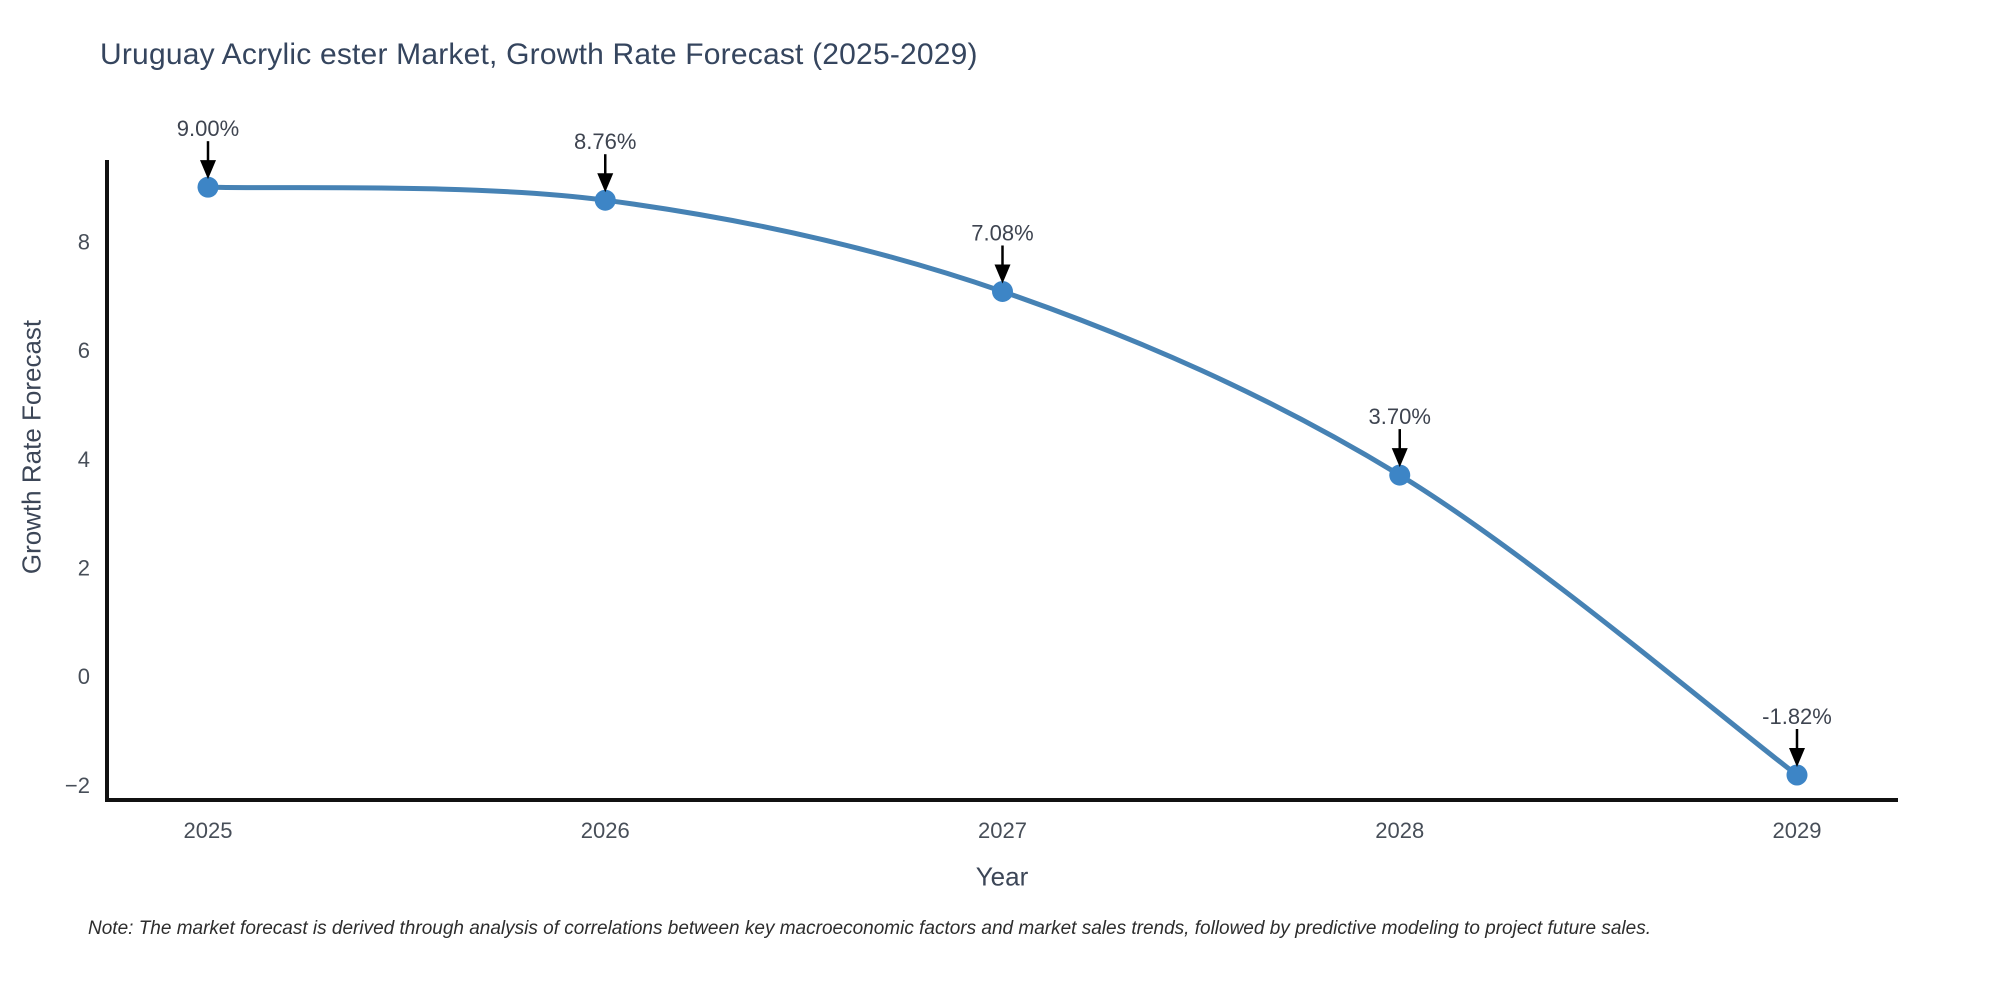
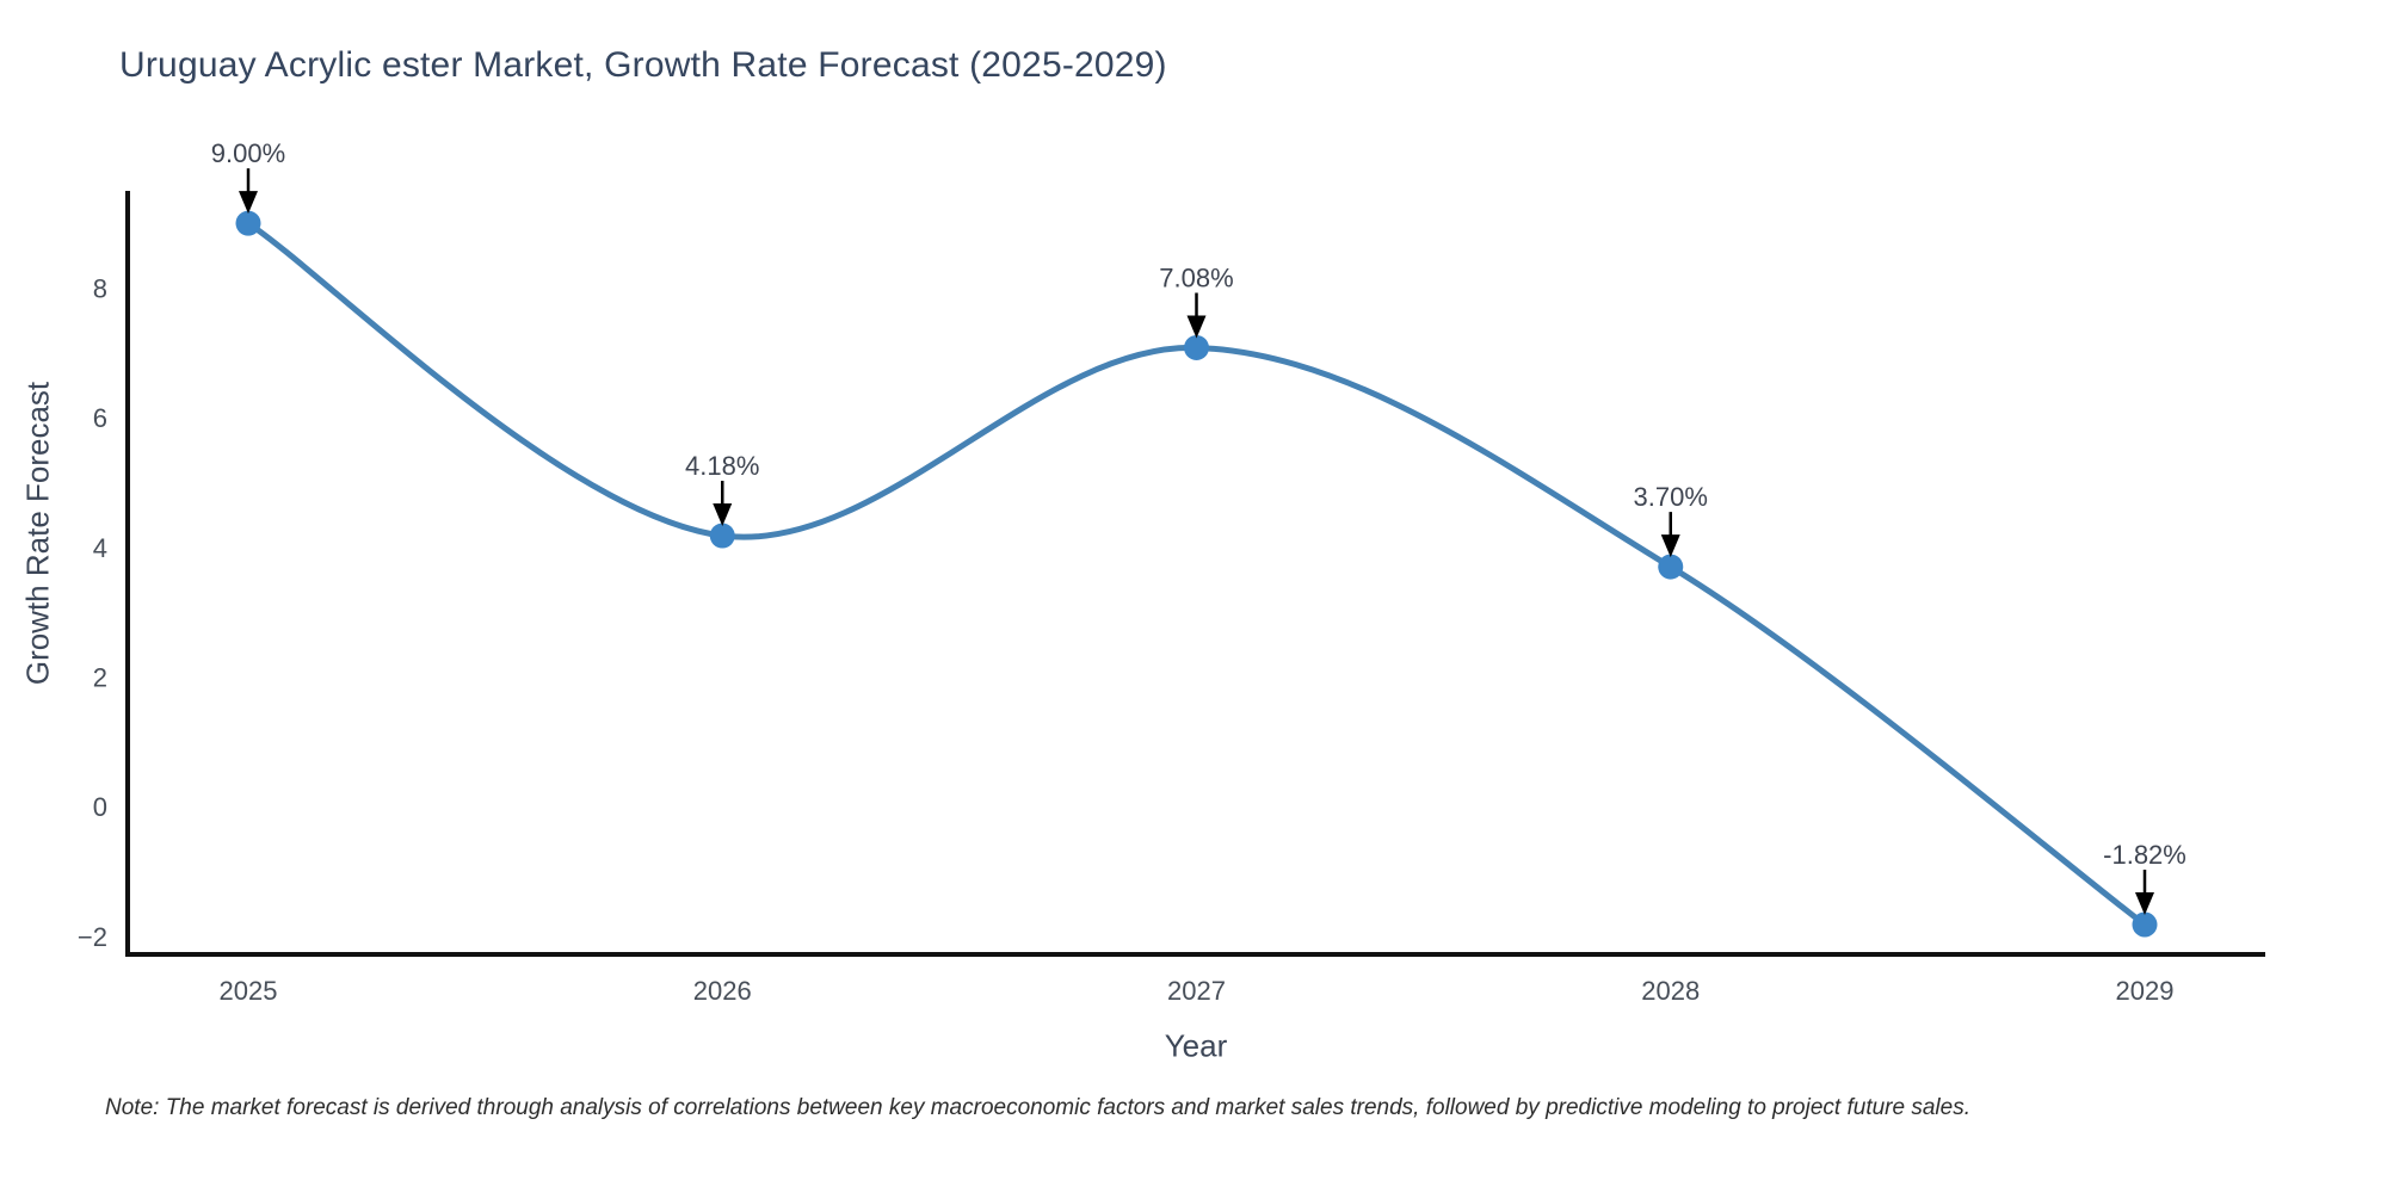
2026: 8.76% -> 4.18%
